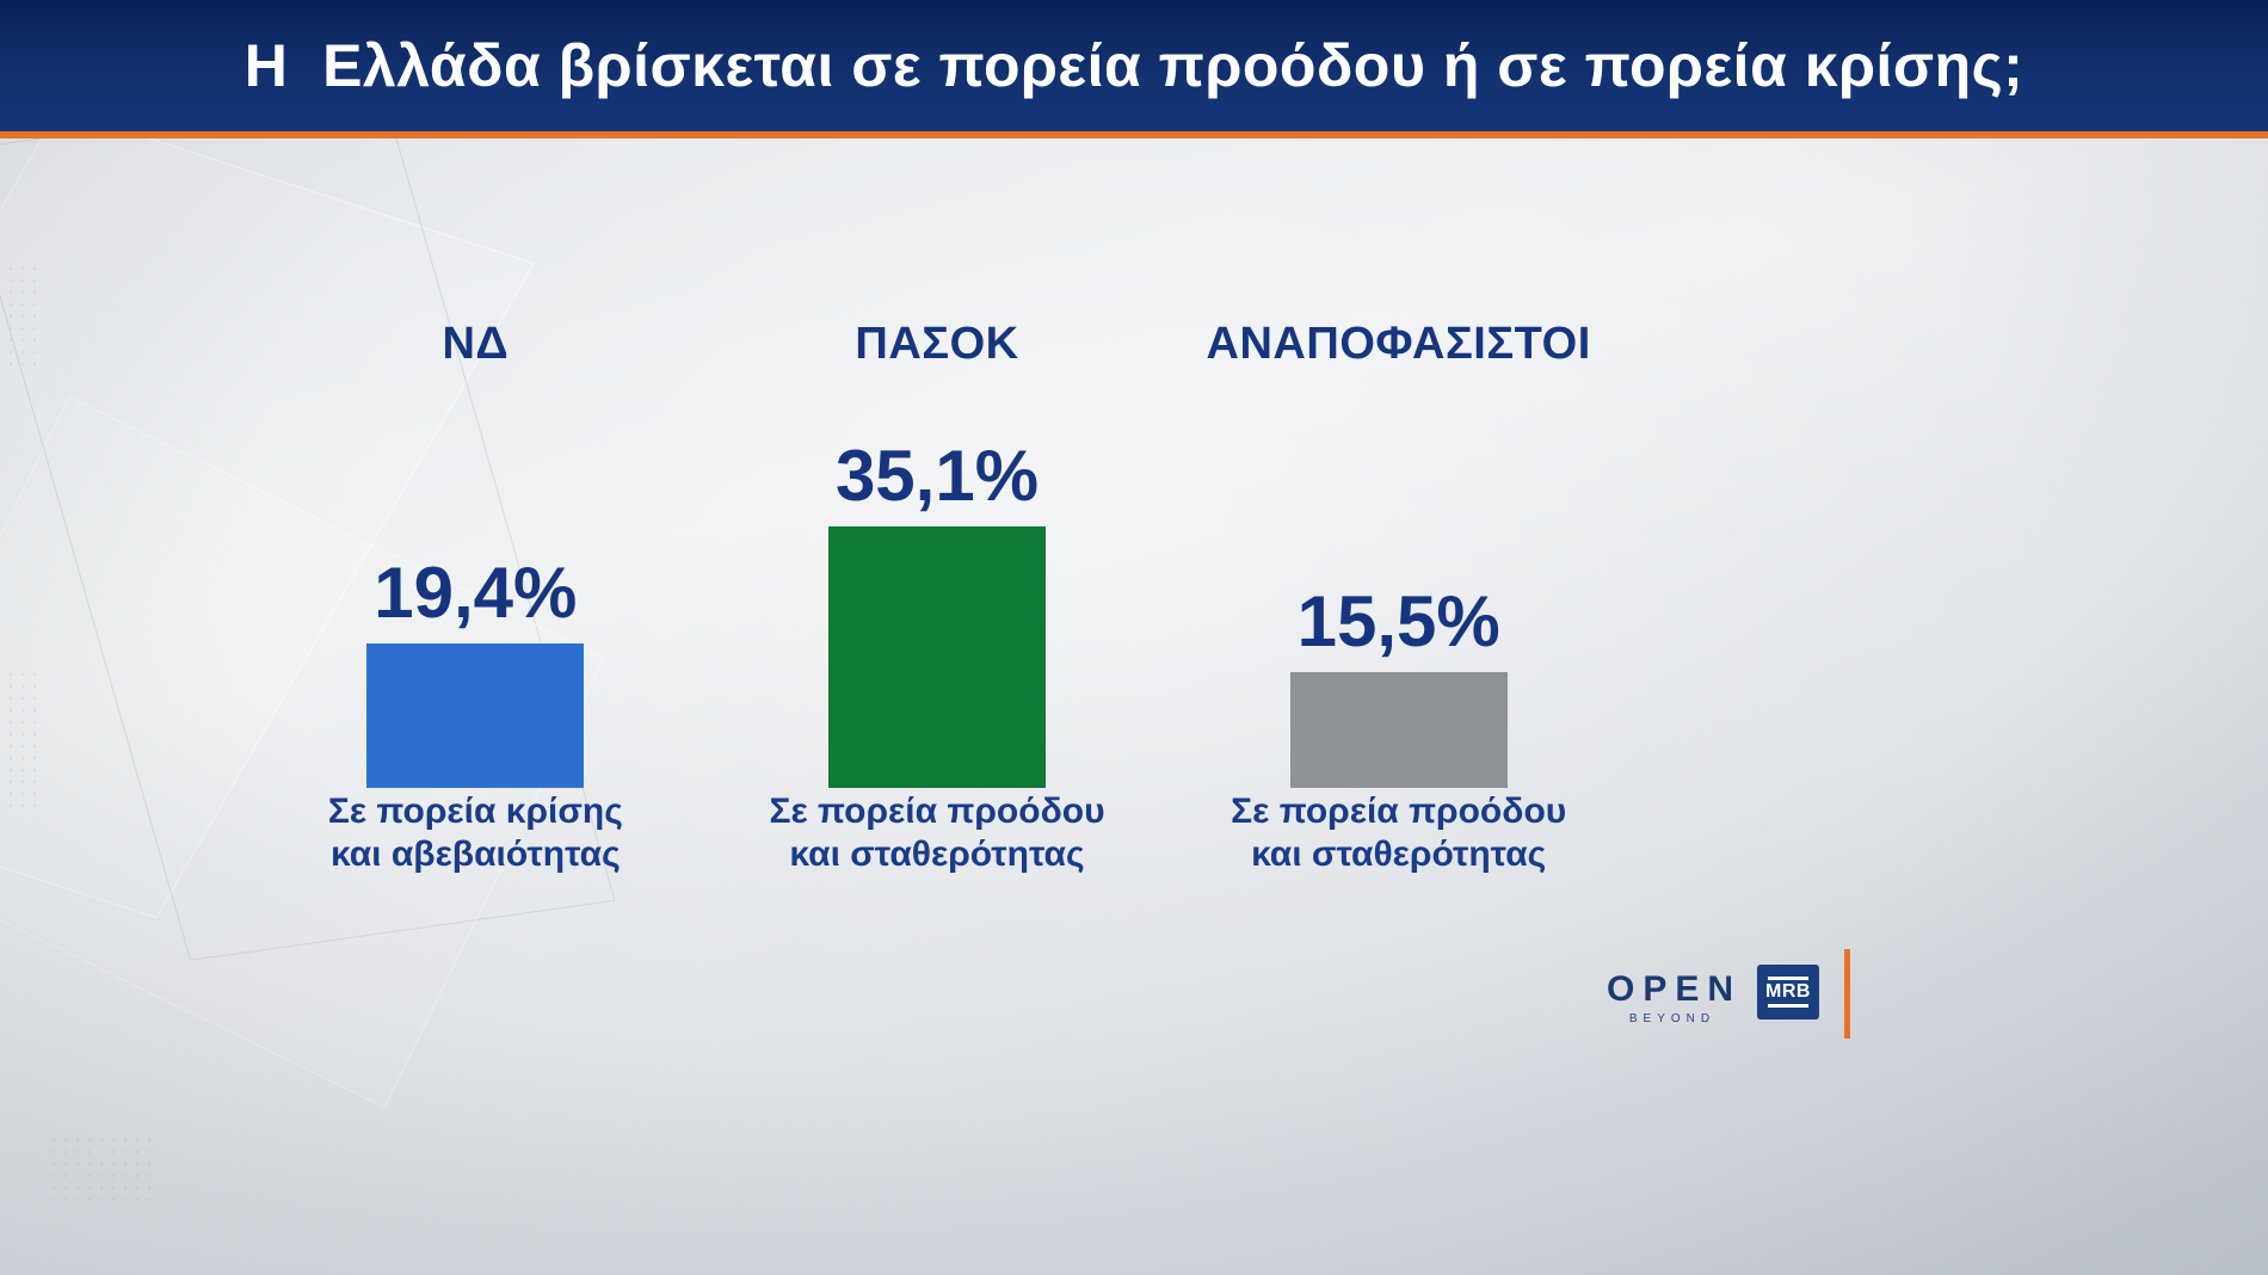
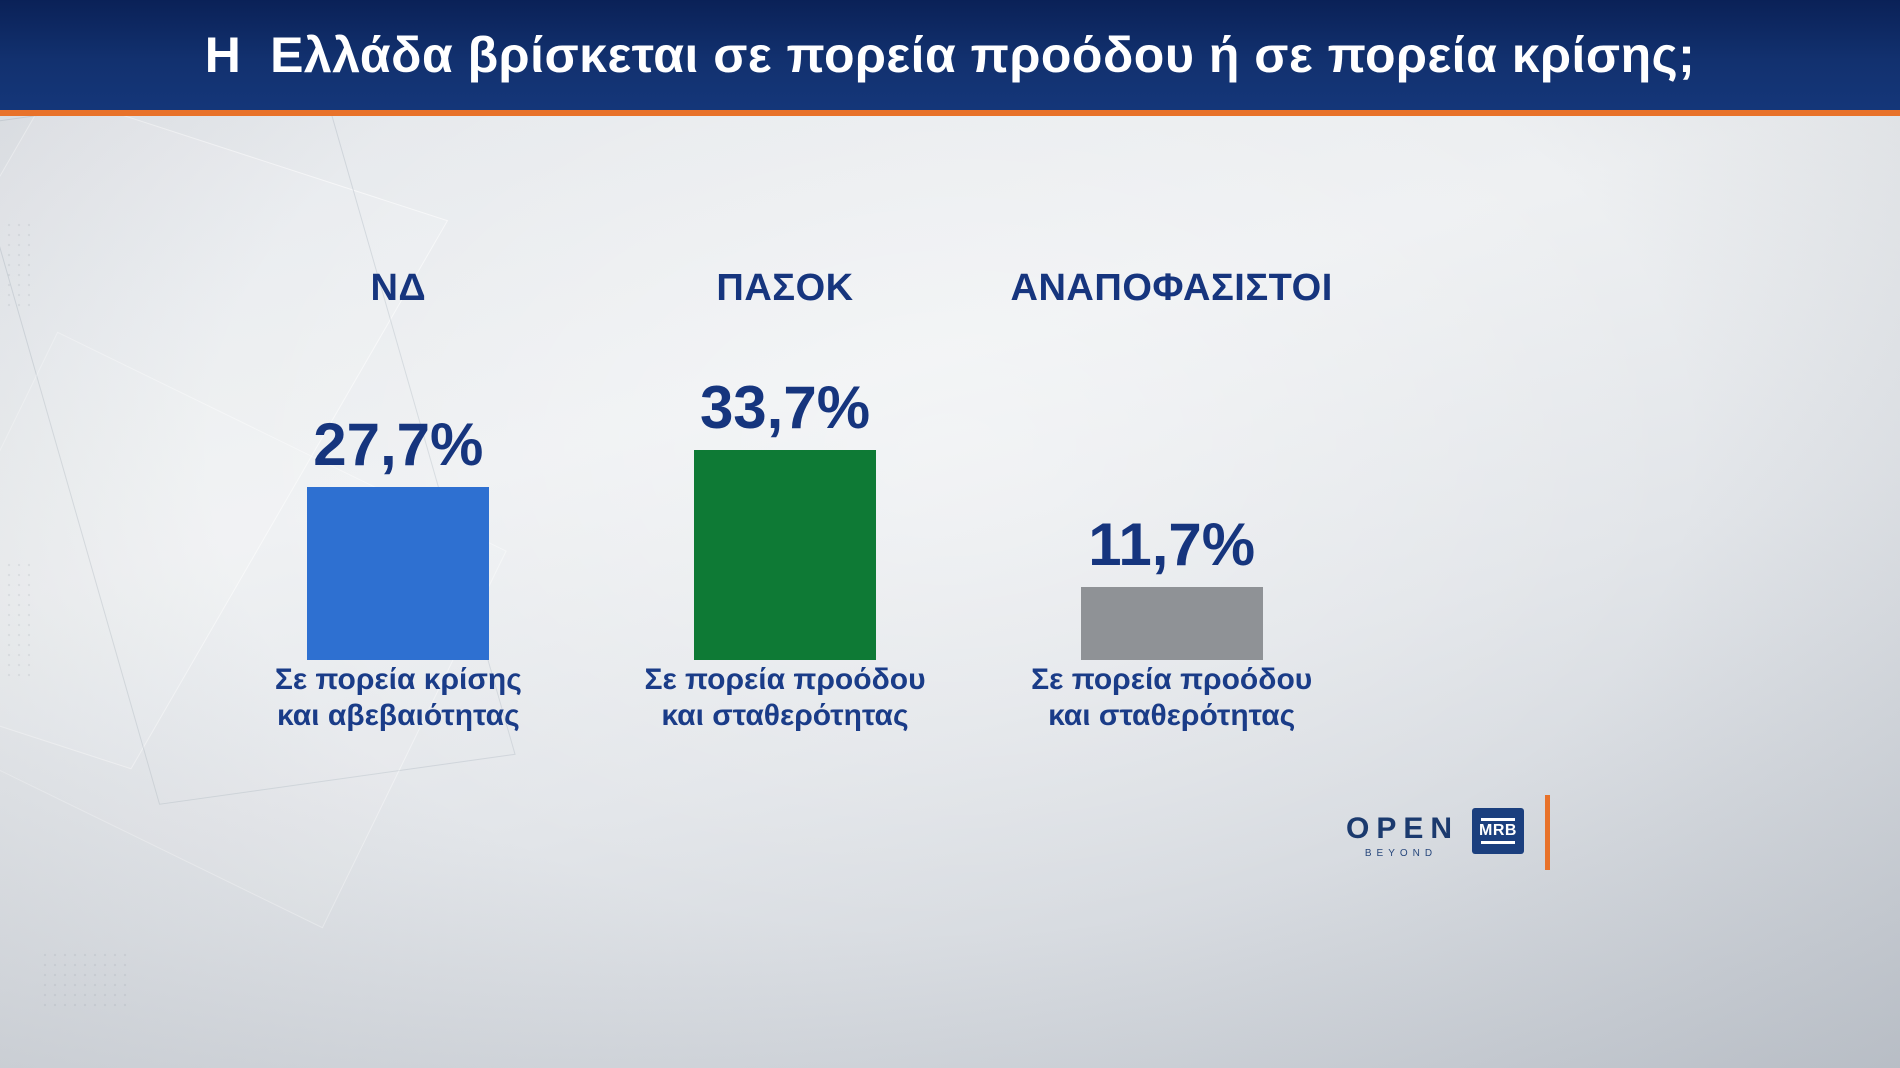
ΝΔ: 19,4% -> 27,7%
ΠΑΣΟΚ: 35,1% -> 33,7%
ΑΝΑΠΟΦΑΣΙΣΤΟΙ: 15,5% -> 11,7%
